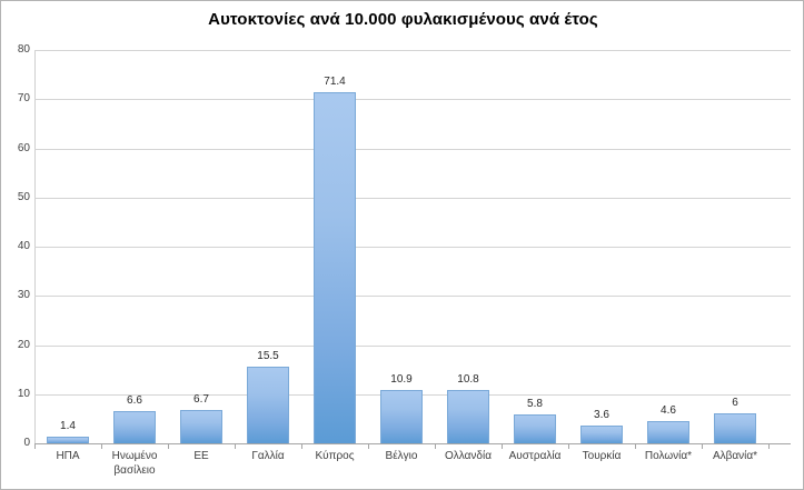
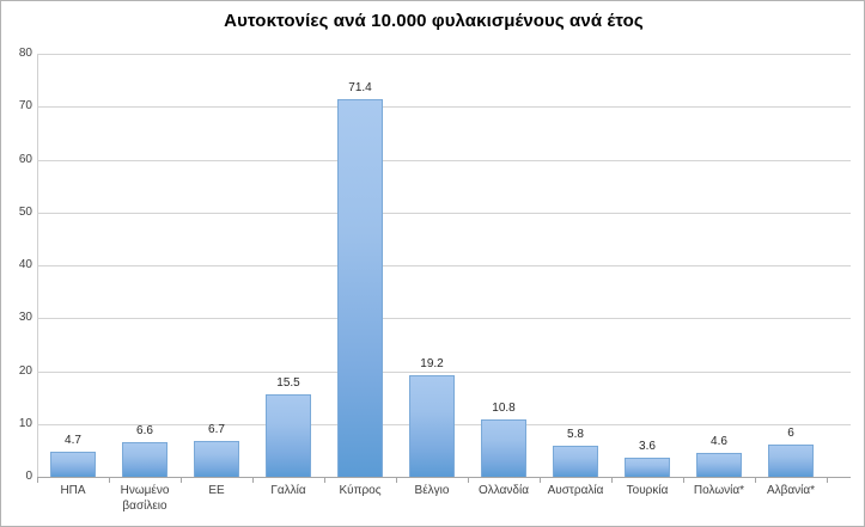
ΗΠΑ: 1.4 -> 4.7
Βέλγιο: 10.9 -> 19.2
